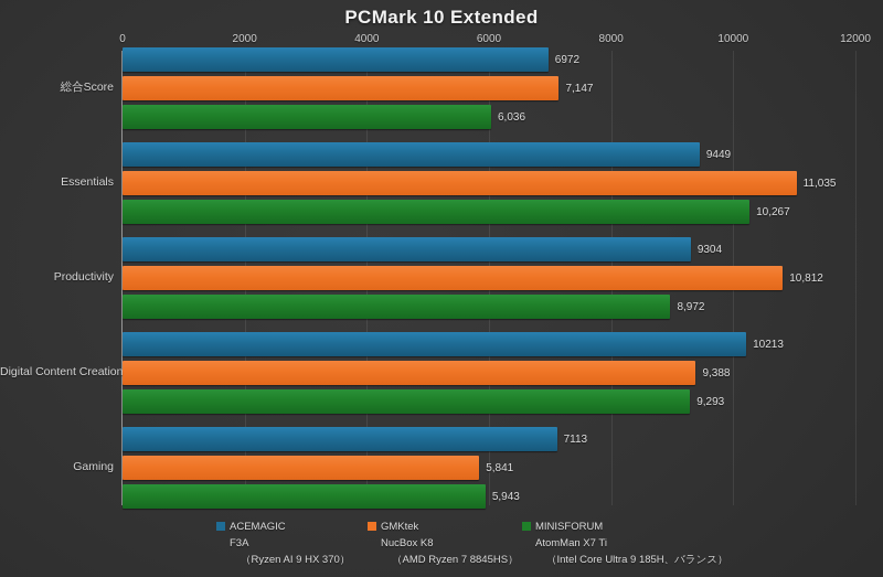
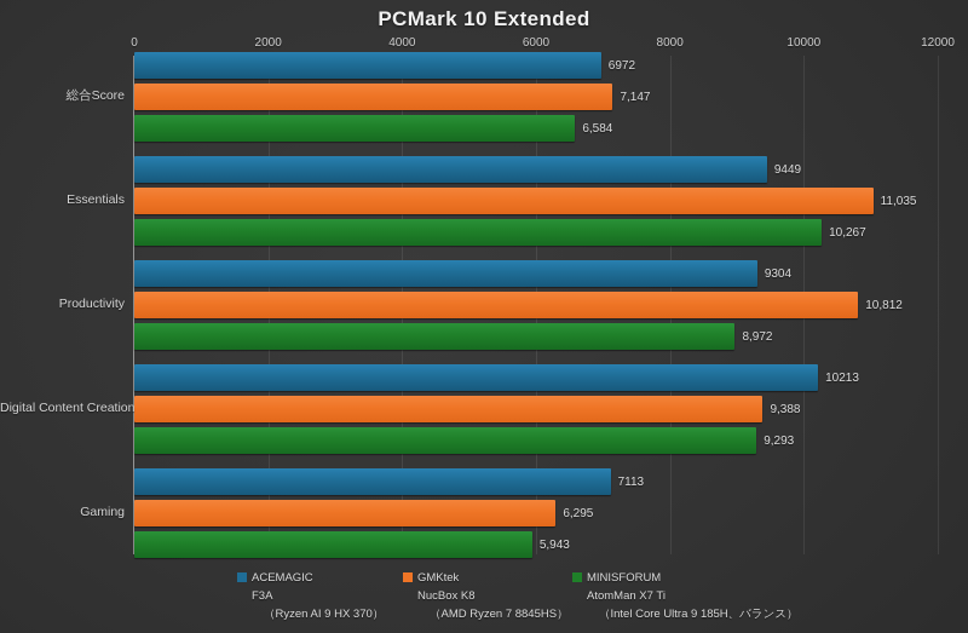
MINISFORUM/総合Score: 6,036 -> 6,584
GMKtek/Gaming: 5,841 -> 6,295
